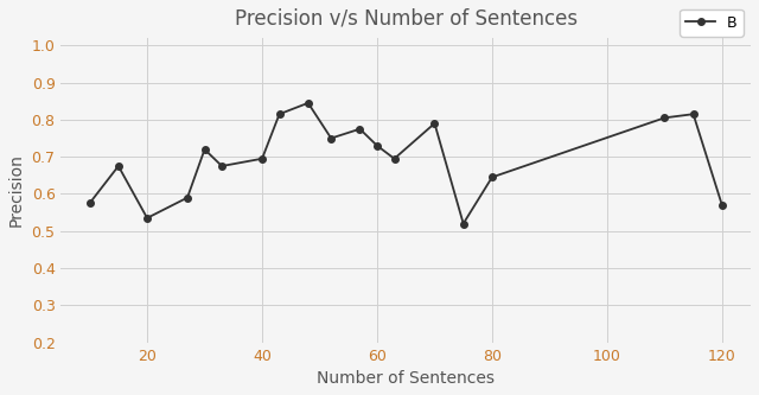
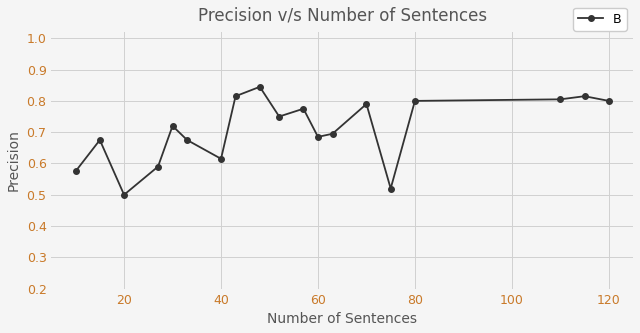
20: 0.535 -> 0.500
40: 0.695 -> 0.615
60: 0.730 -> 0.685
80: 0.645 -> 0.800
120: 0.570 -> 0.800
